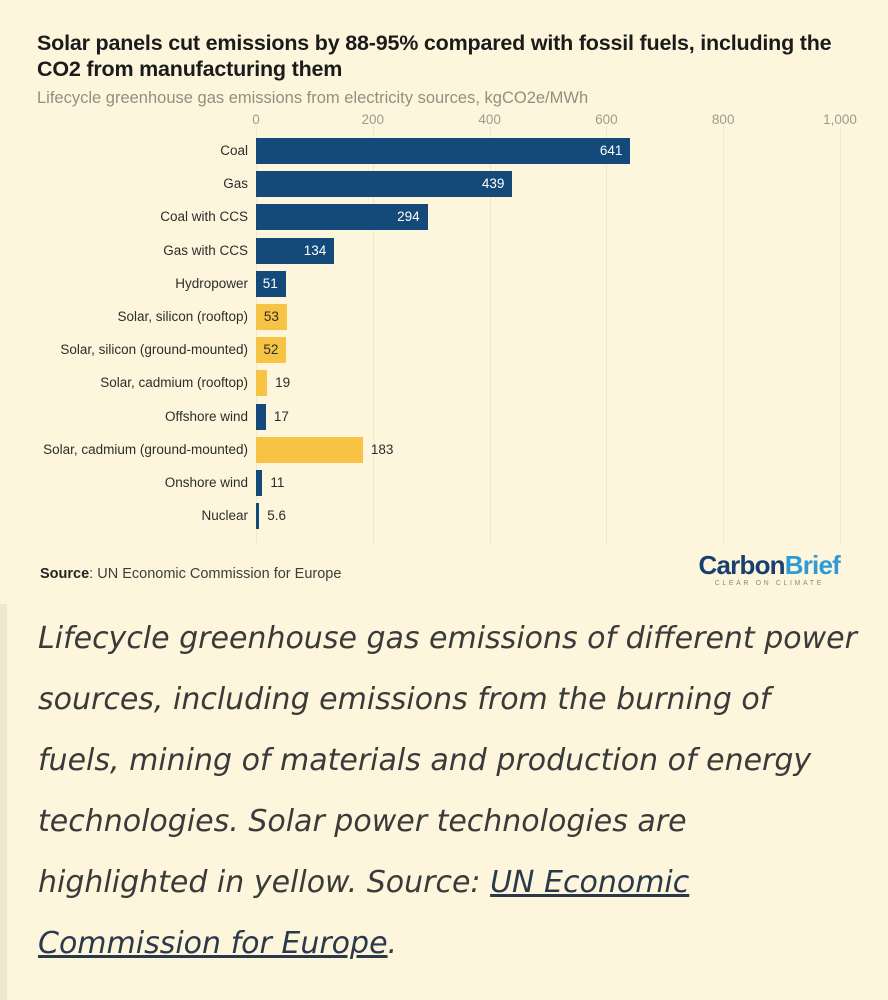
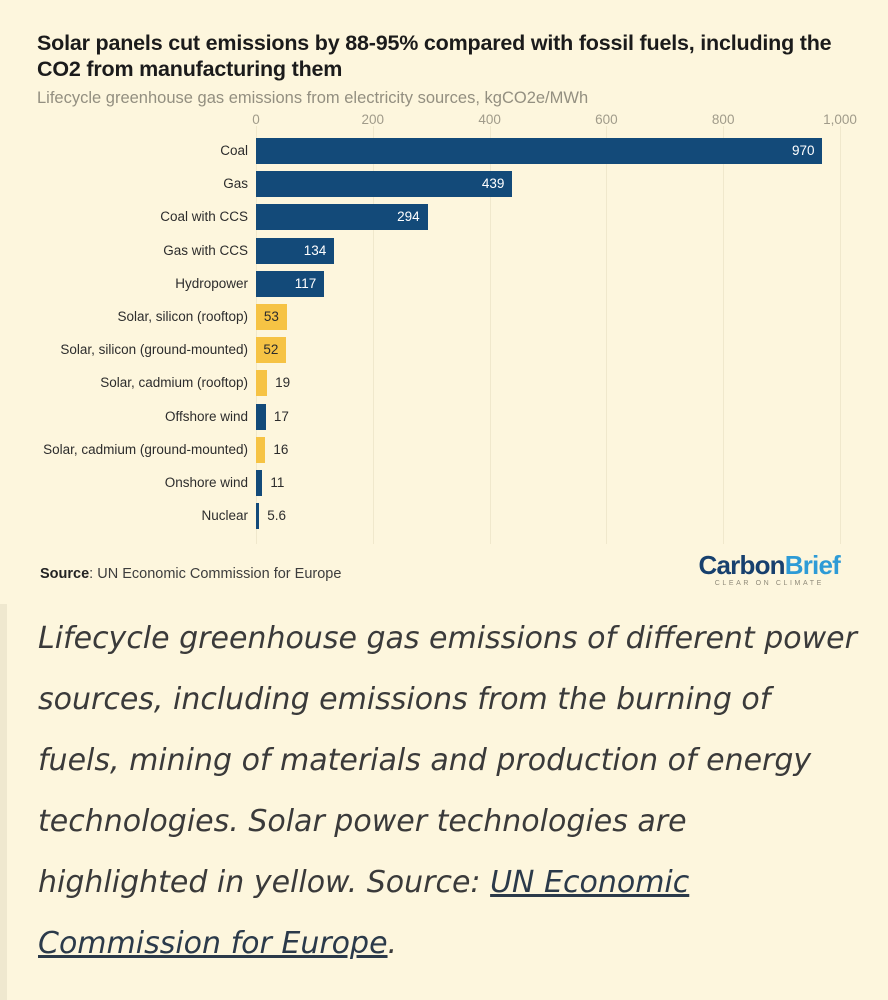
Coal: 641 -> 970
Hydropower: 51 -> 117
Solar, cadmium (ground-mounted): 183 -> 16
